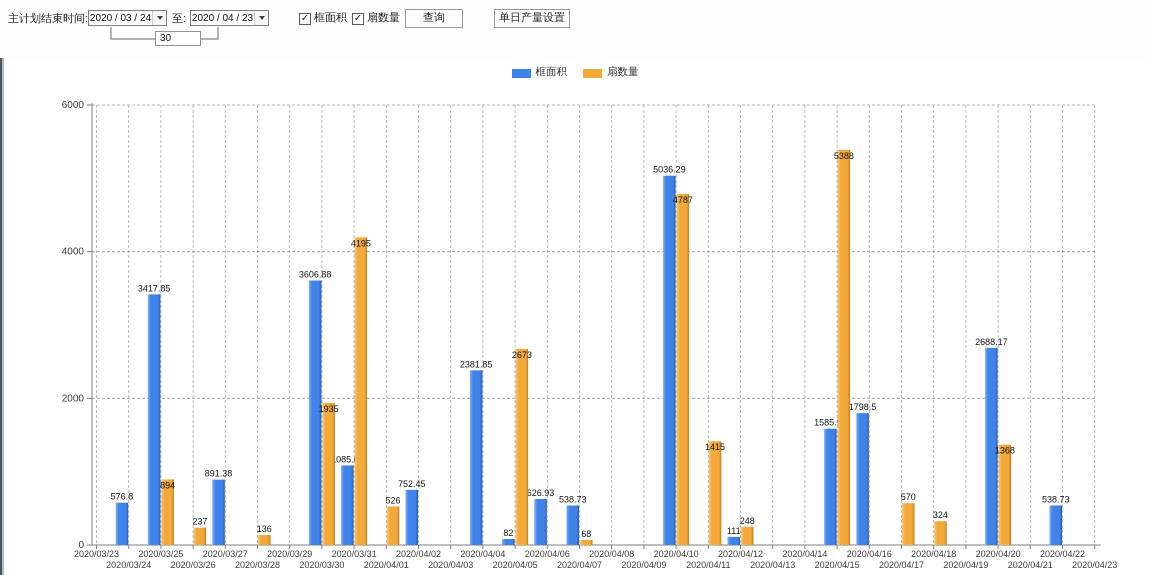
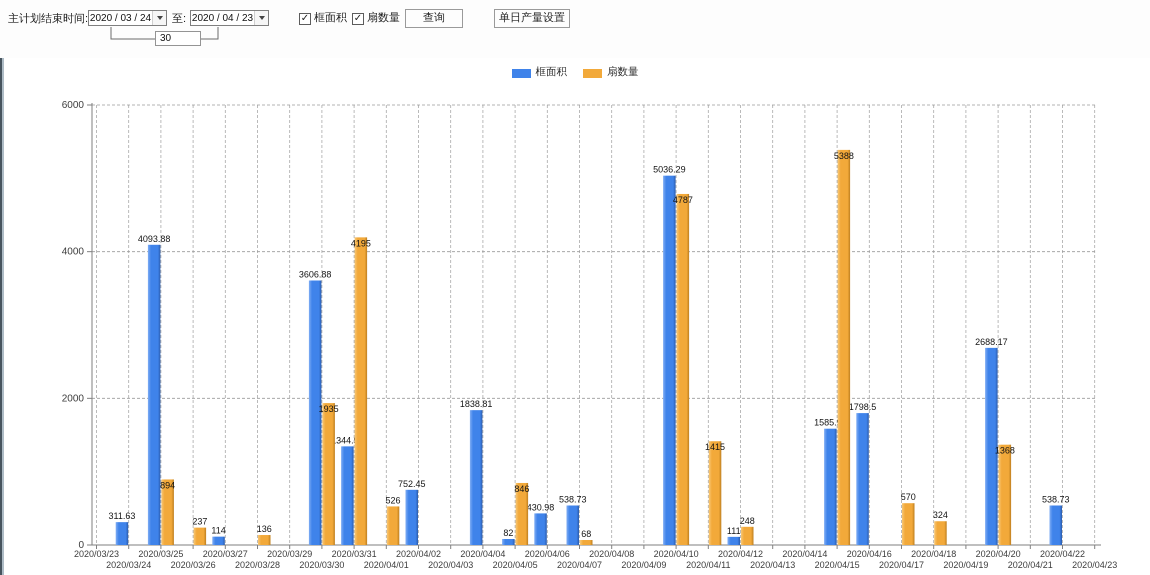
框面积/2020/03/24: 576.8 -> 311.63
框面积/2020/03/25: 3417.85 -> 4093.88
框面积/2020/03/27: 891.38 -> 114
框面积/2020/03/31: 1085.03 -> 1344.95
框面积/2020/04/04: 2381.85 -> 1838.81
扇数量/2020/04/05: 2673 -> 846
框面积/2020/04/06: 626.93 -> 430.98
